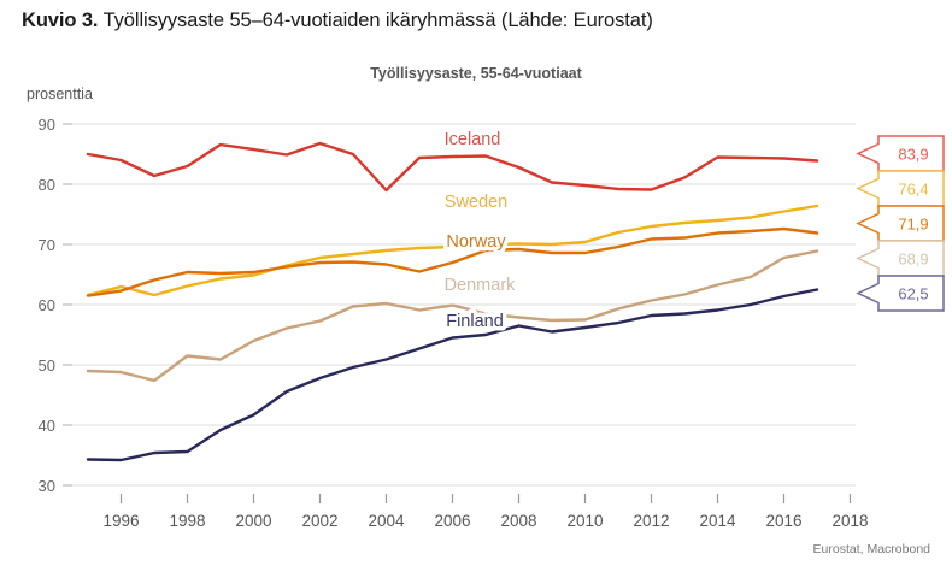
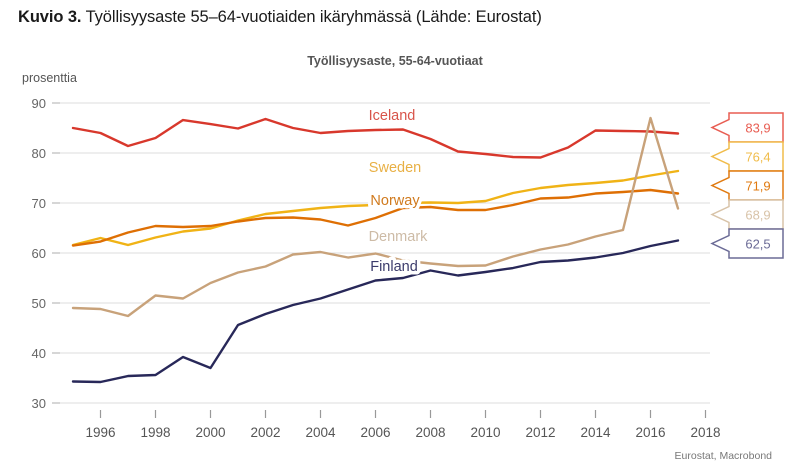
Finland/2000: 42 -> 37
Iceland/2004: 79 -> 84
Denmark/2016: 68 -> 87
